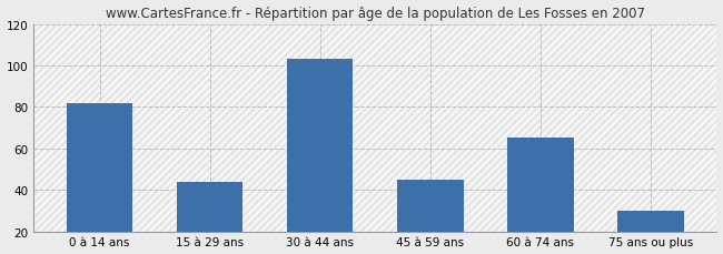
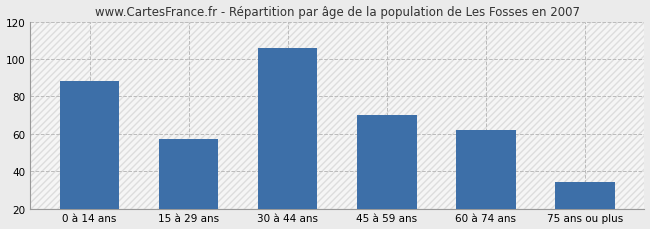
0 à 14 ans: 82 -> 88
15 à 29 ans: 44 -> 57
30 à 44 ans: 103 -> 106
45 à 59 ans: 45 -> 70
60 à 74 ans: 65 -> 62
75 ans ou plus: 30 -> 34
